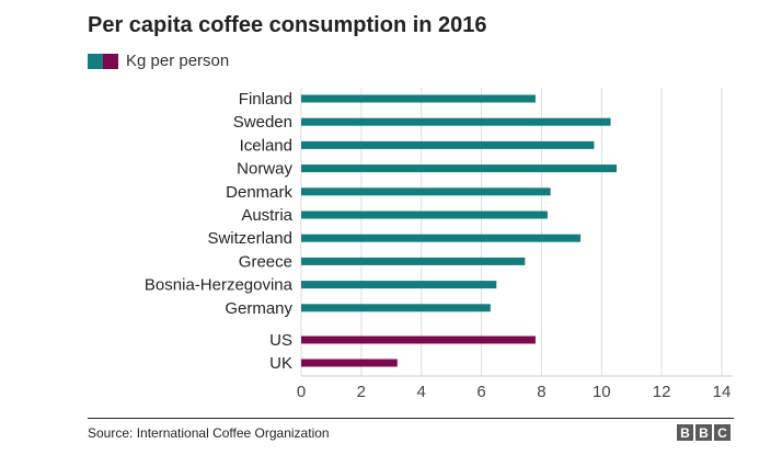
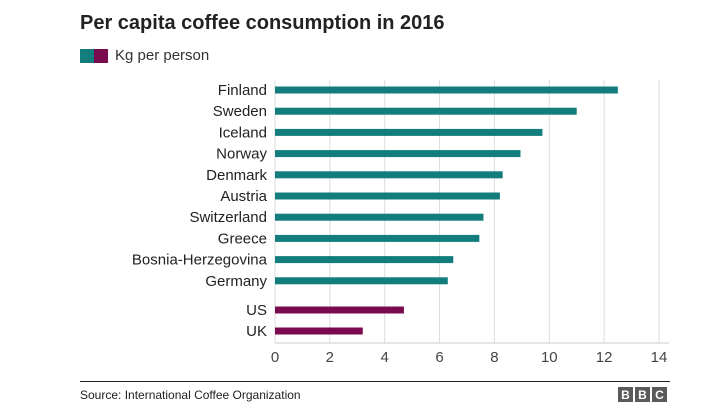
Finland: 7.8 -> 12.5
Sweden: 10.3 -> 11.0
Norway: 10.5 -> 8.9
Switzerland: 9.3 -> 7.6
US: 7.8 -> 4.7
